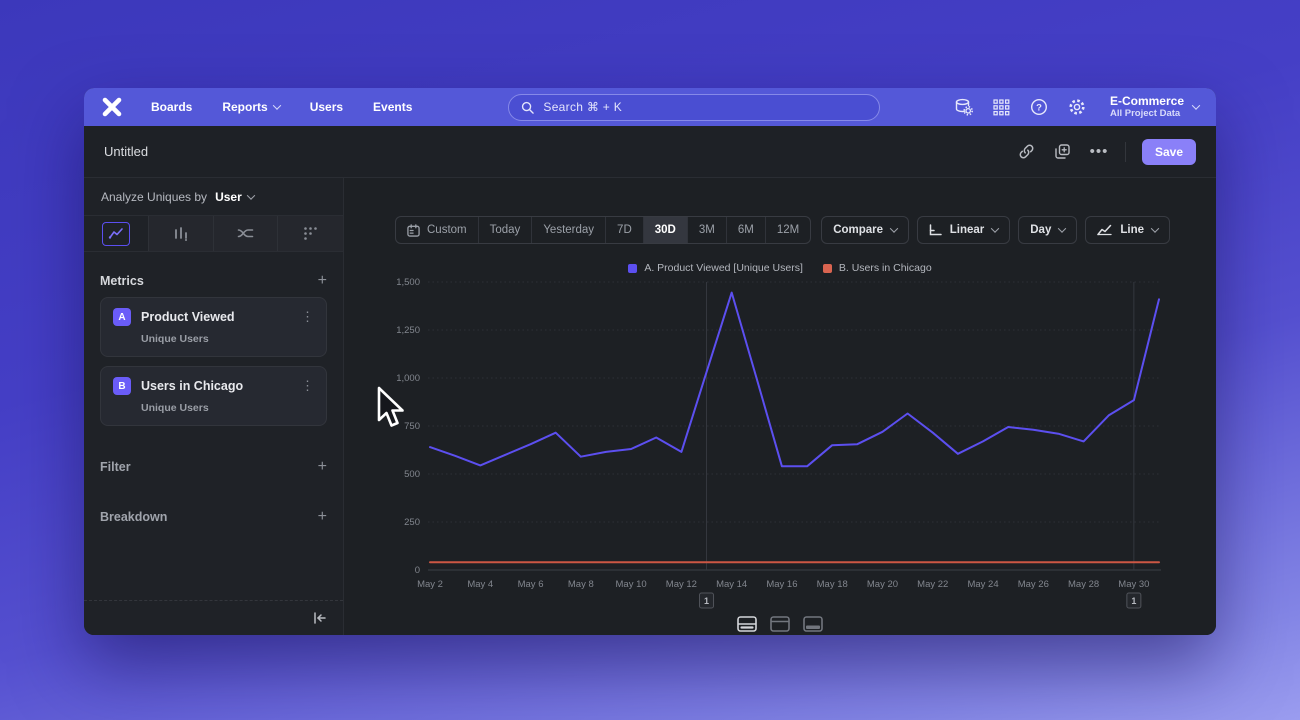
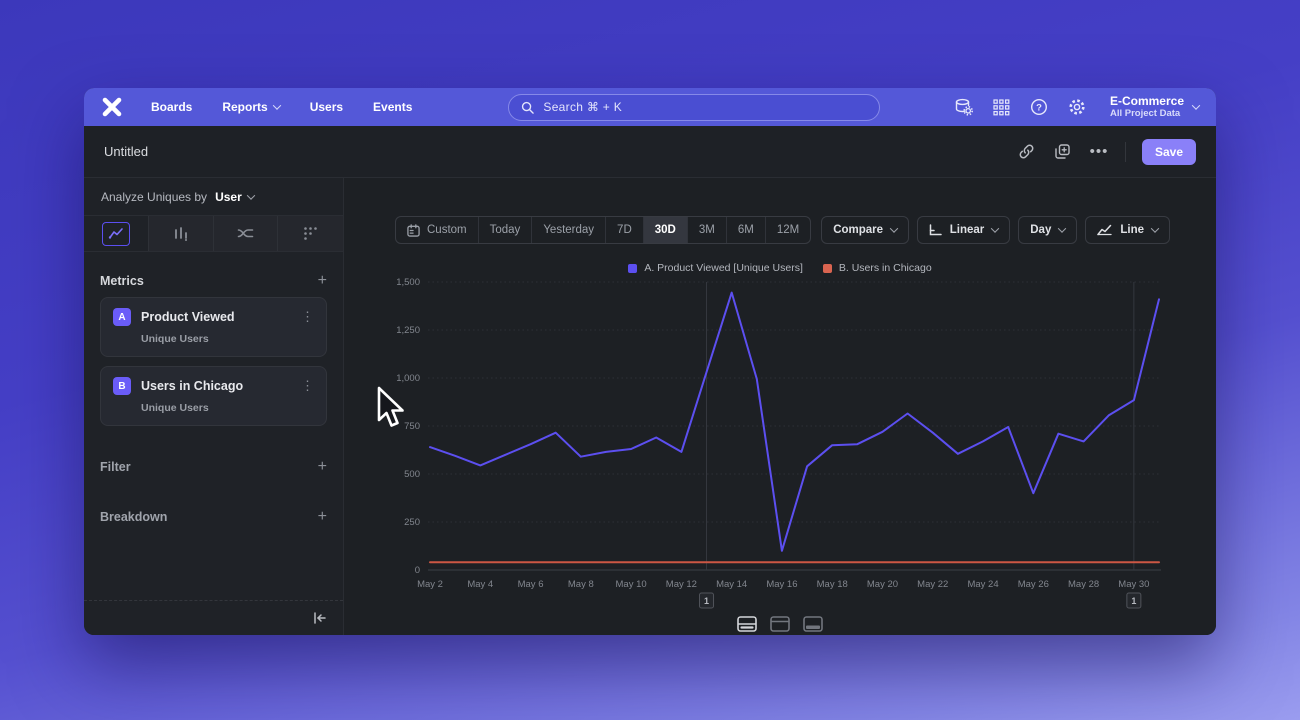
A. Product Viewed [Unique Users]/May 16: 540 -> 100
A. Product Viewed [Unique Users]/May 26: 730 -> 400
